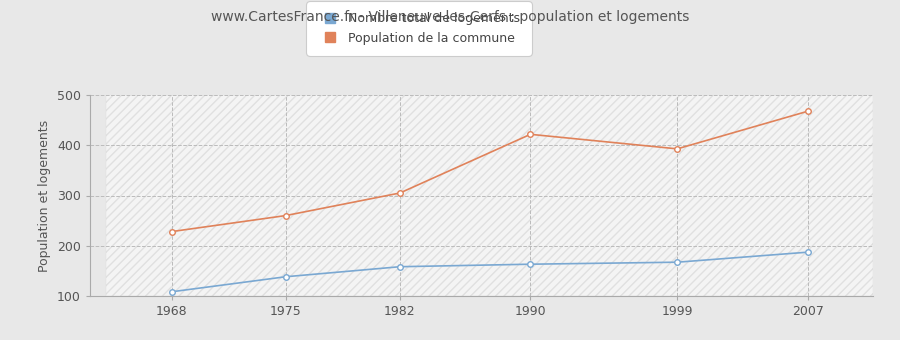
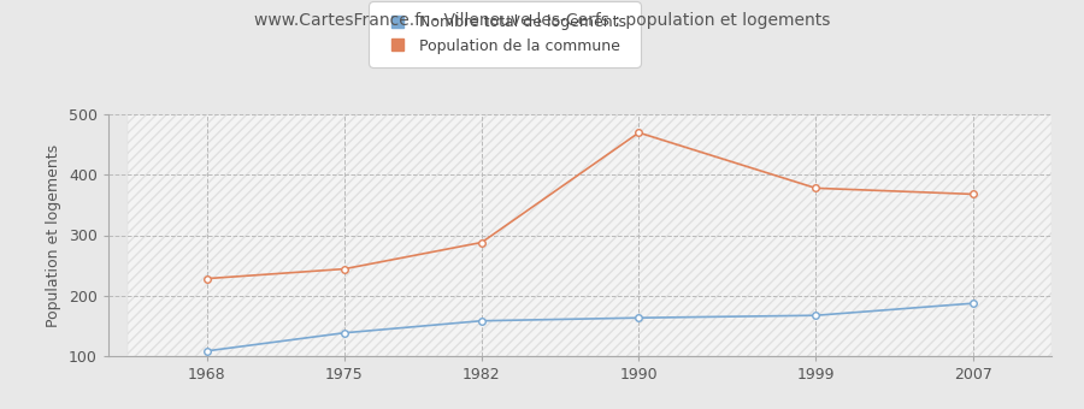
Population de la commune/1975: 260 -> 244
Population de la commune/1982: 305 -> 288
Population de la commune/1990: 422 -> 470
Population de la commune/1999: 393 -> 378
Population de la commune/2007: 468 -> 368
